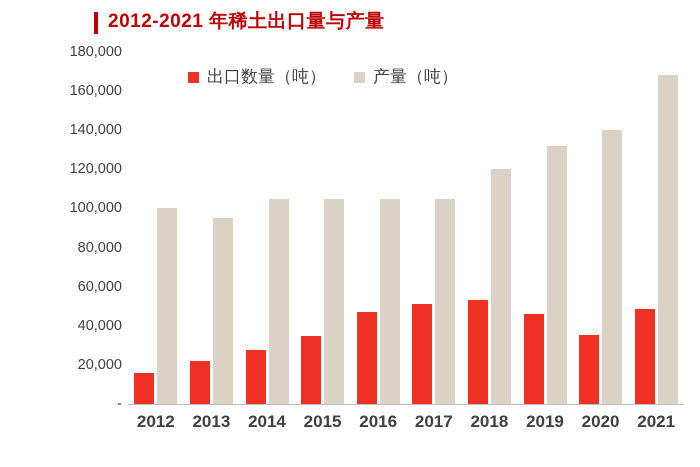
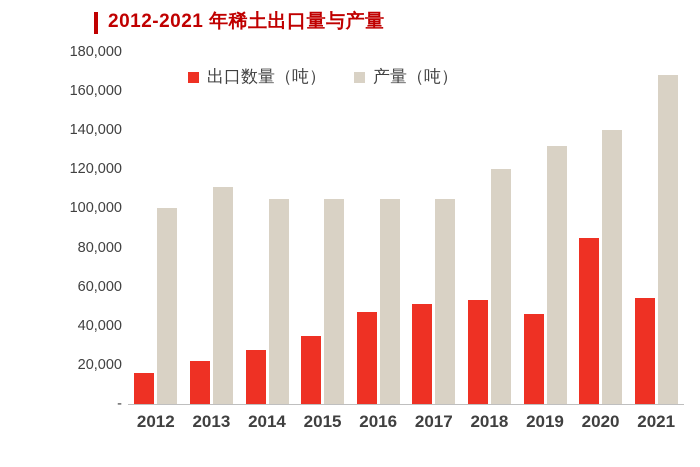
产量（吨）/2013: 95000 -> 111000
出口数量（吨）/2020: 36000 -> 85000
出口数量（吨）/2021: 48000 -> 54000
